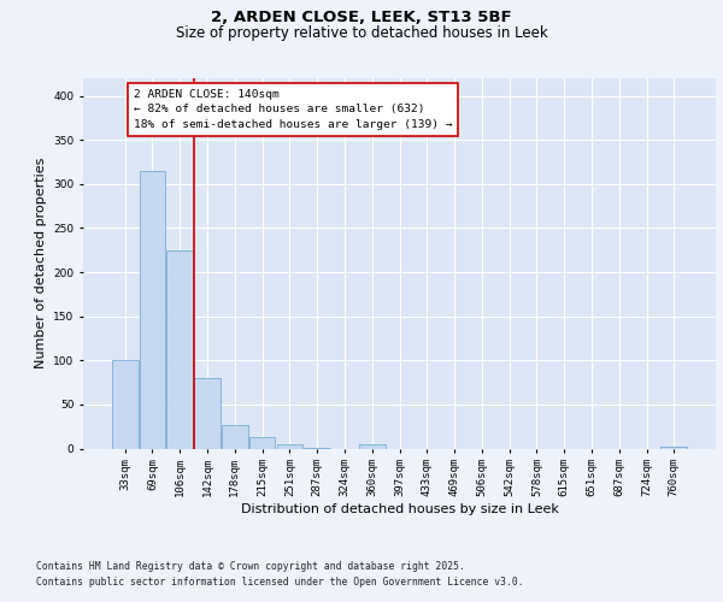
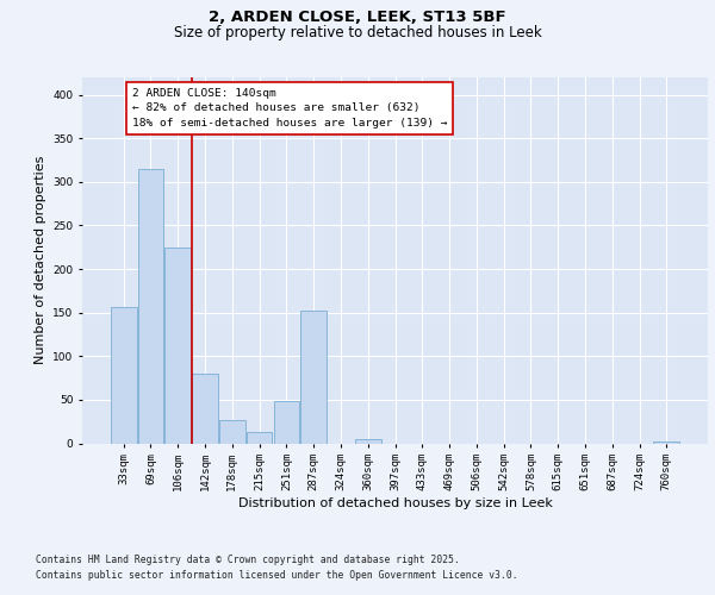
33sqm: 100 -> 156
251sqm: 5 -> 48
287sqm: 1 -> 152
